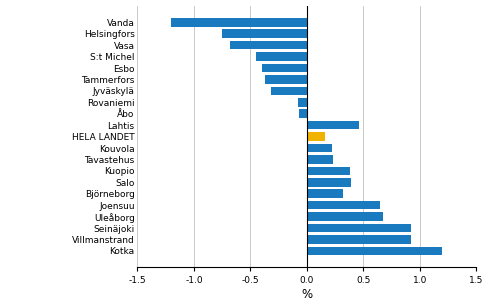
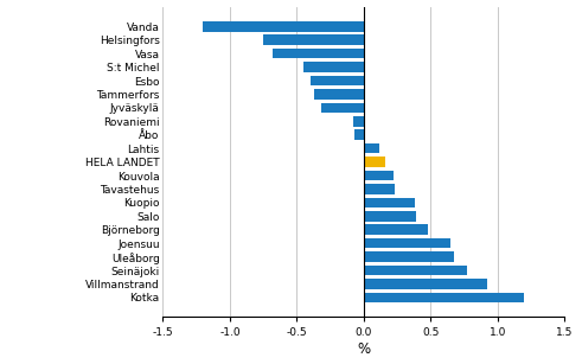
Lahtis: 0.46 -> 0.12
Björneborg: 0.32 -> 0.48
Seinäjoki: 0.92 -> 0.77
